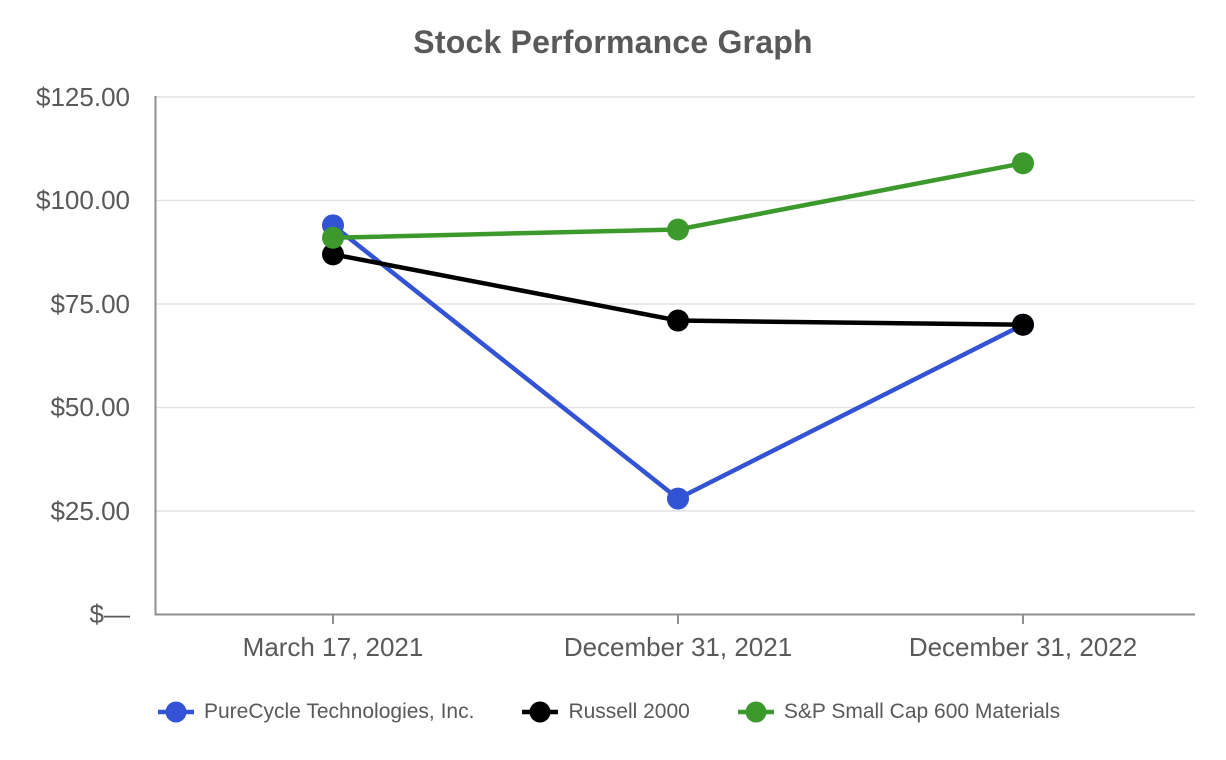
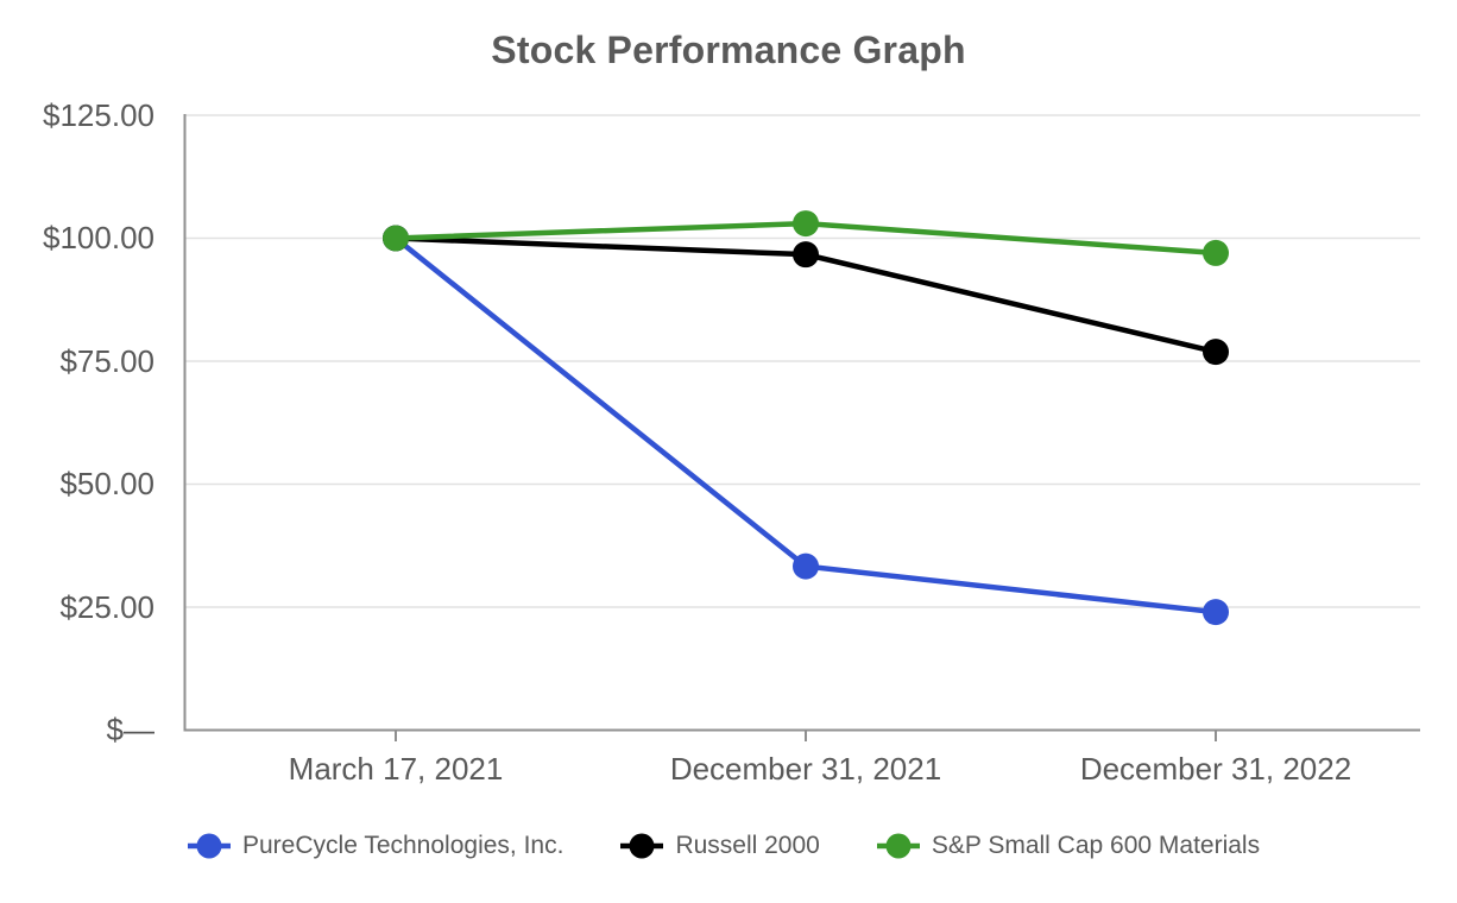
PureCycle Technologies, Inc./March 17, 2021: $94 -> $100
Russell 2000/March 17, 2021: $87 -> $100
S&P Small Cap 600 Materials/March 17, 2021: $91 -> $100
PureCycle Technologies, Inc./December 31, 2021: $28 -> $33
Russell 2000/December 31, 2021: $71 -> $97
S&P Small Cap 600 Materials/December 31, 2021: $93 -> $103
PureCycle Technologies, Inc./December 31, 2022: $70 -> $24
Russell 2000/December 31, 2022: $70 -> $77
S&P Small Cap 600 Materials/December 31, 2022: $109 -> $97
